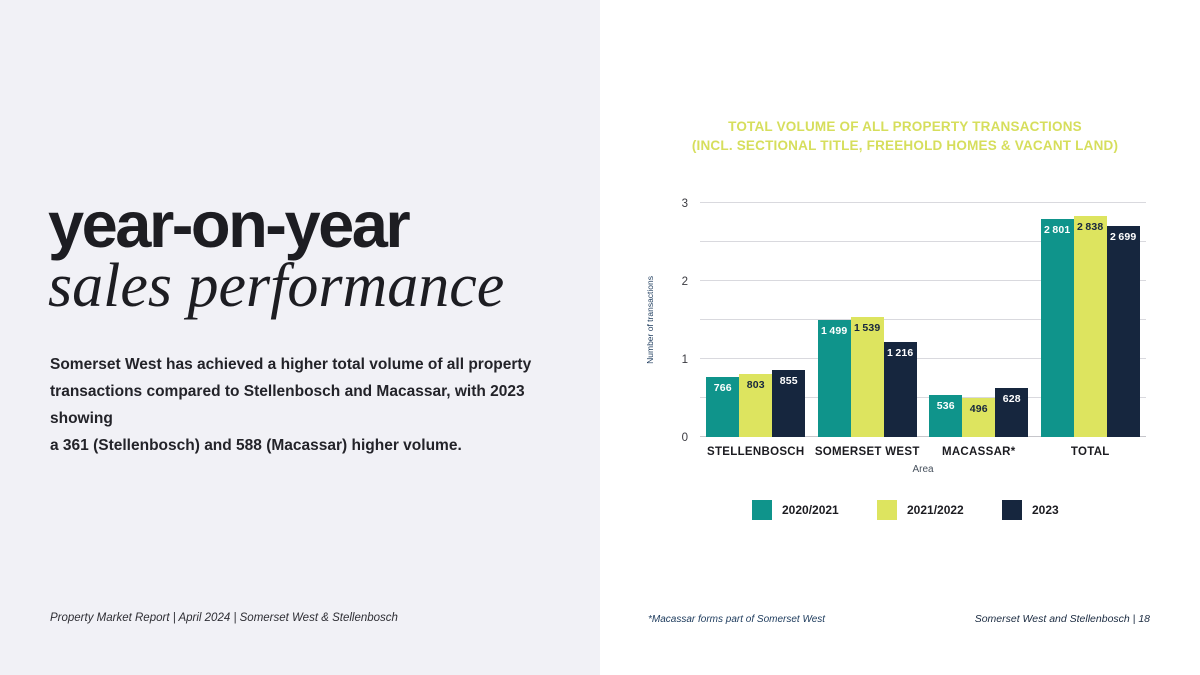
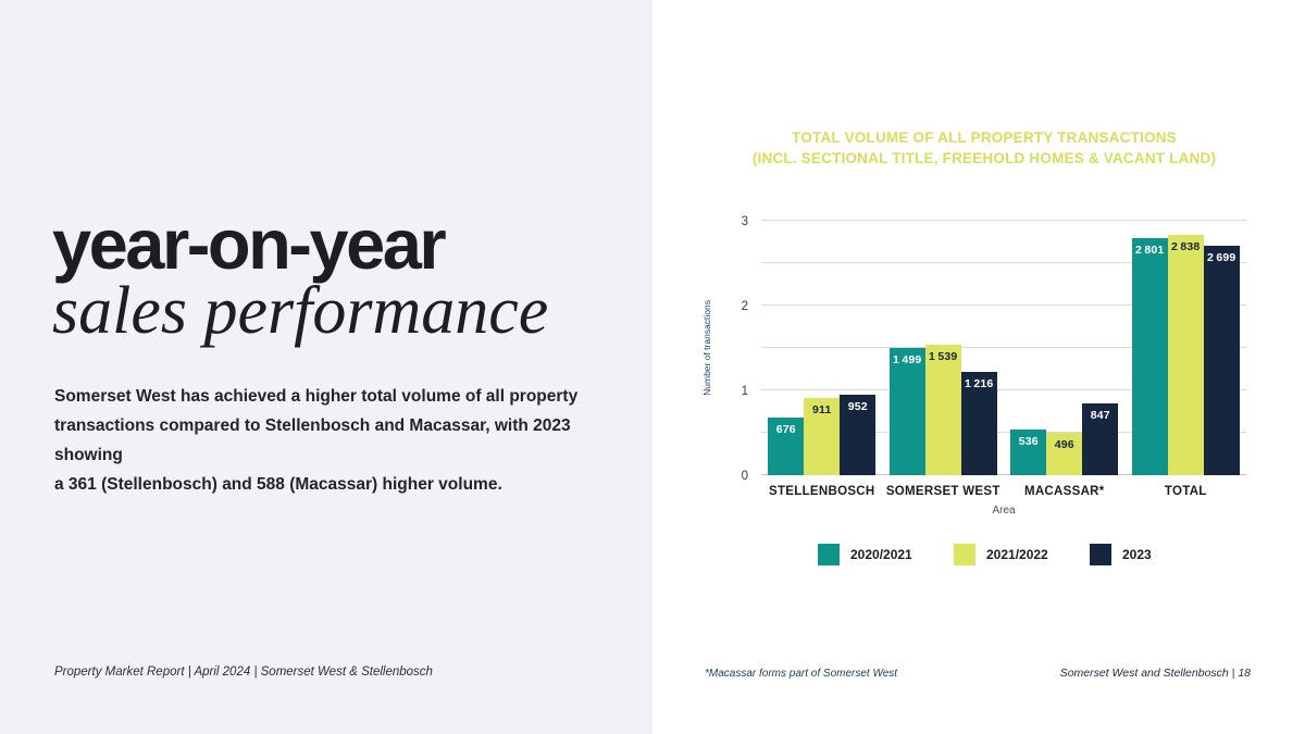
2020/2021/STELLENBOSCH: 766 -> 676
2021/2022/STELLENBOSCH: 803 -> 911
2023/STELLENBOSCH: 855 -> 952
2023/MACASSAR*: 628 -> 847
